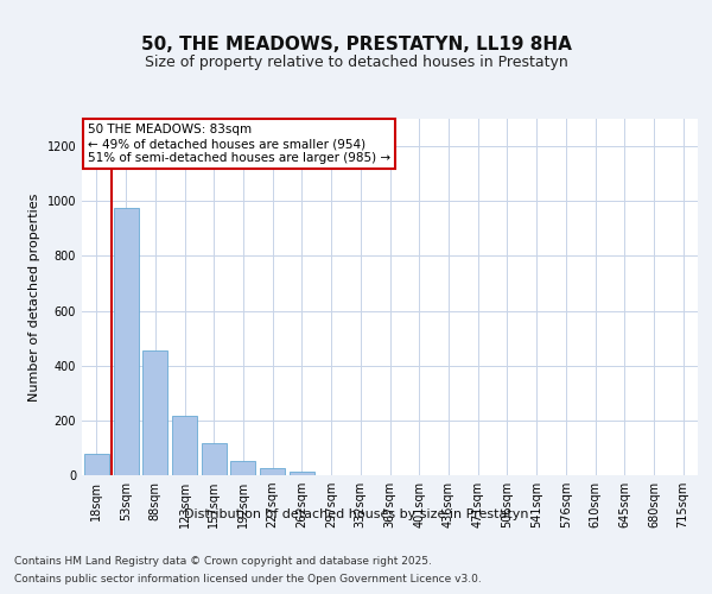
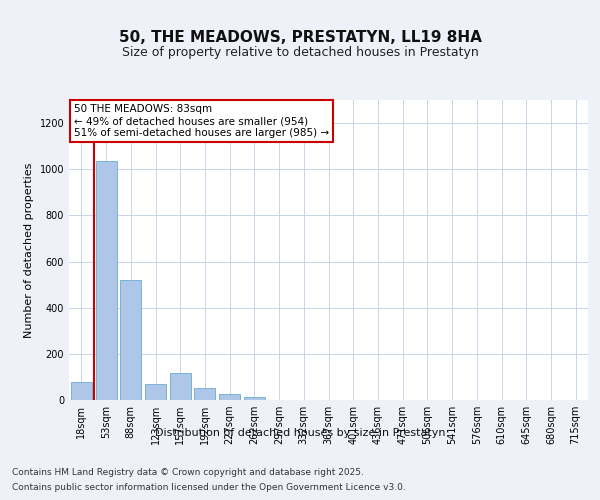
53sqm: 975 -> 1035
88sqm: 455 -> 520
123sqm: 215 -> 70
